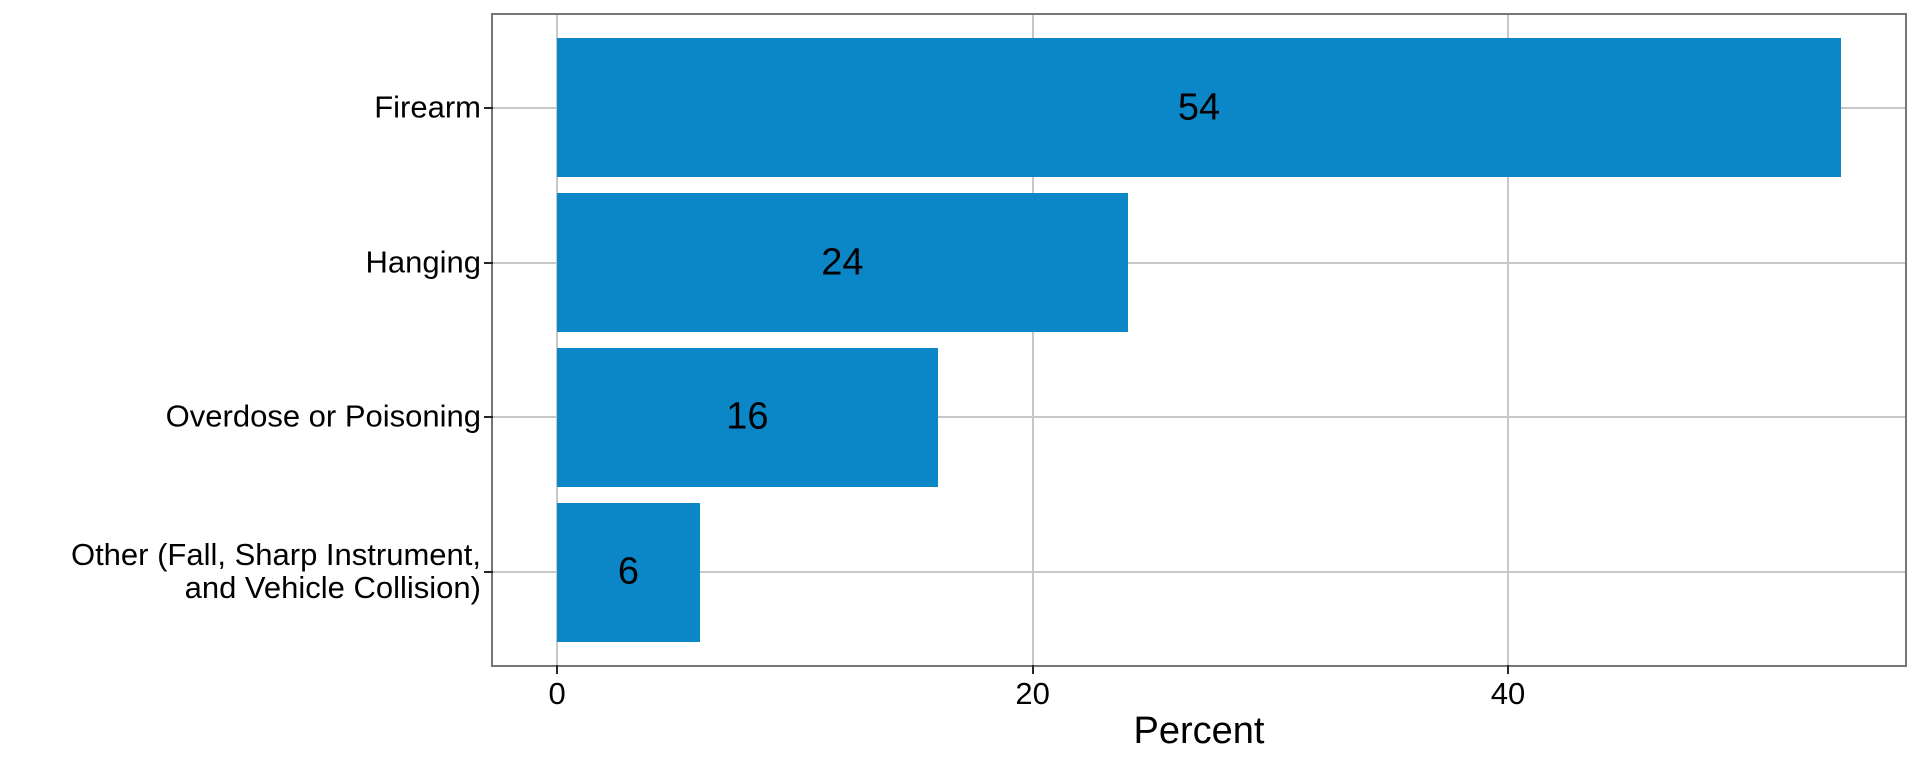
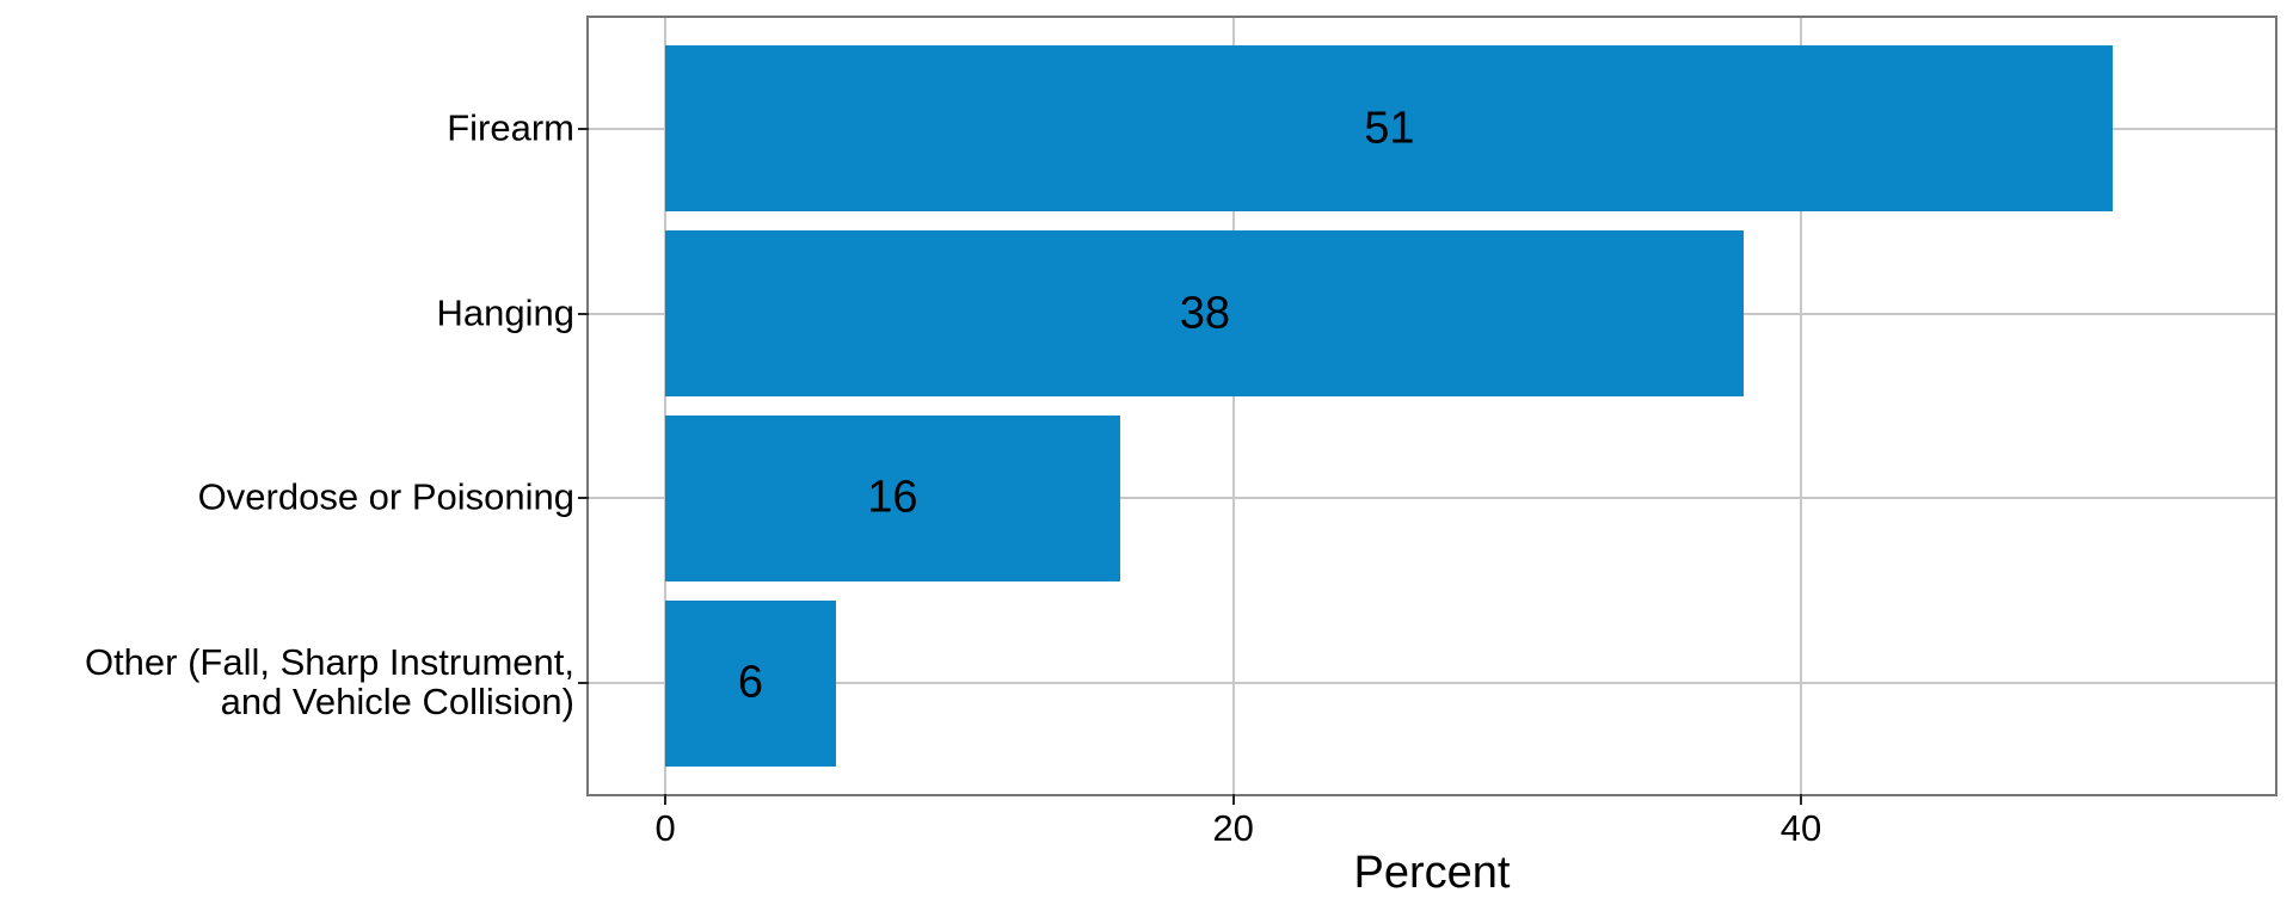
Firearm: 54 -> 51
Hanging: 24 -> 38
